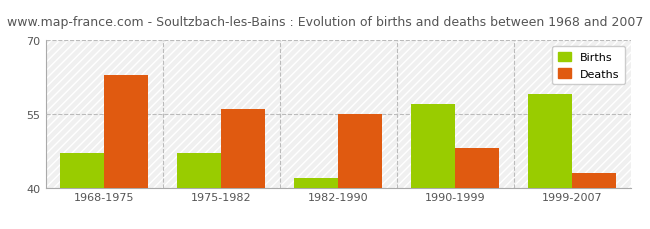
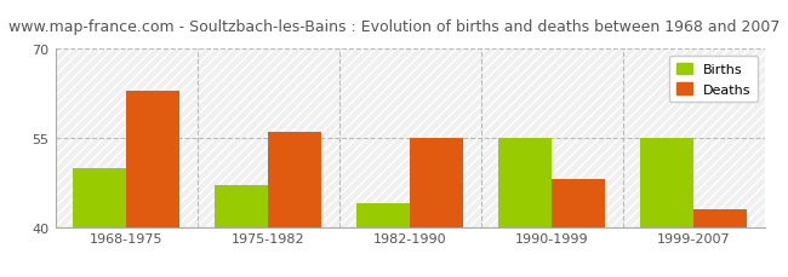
Births/1968-1975: 47 -> 50
Births/1982-1990: 42 -> 44
Births/1990-1999: 57 -> 55
Births/1999-2007: 59 -> 55
